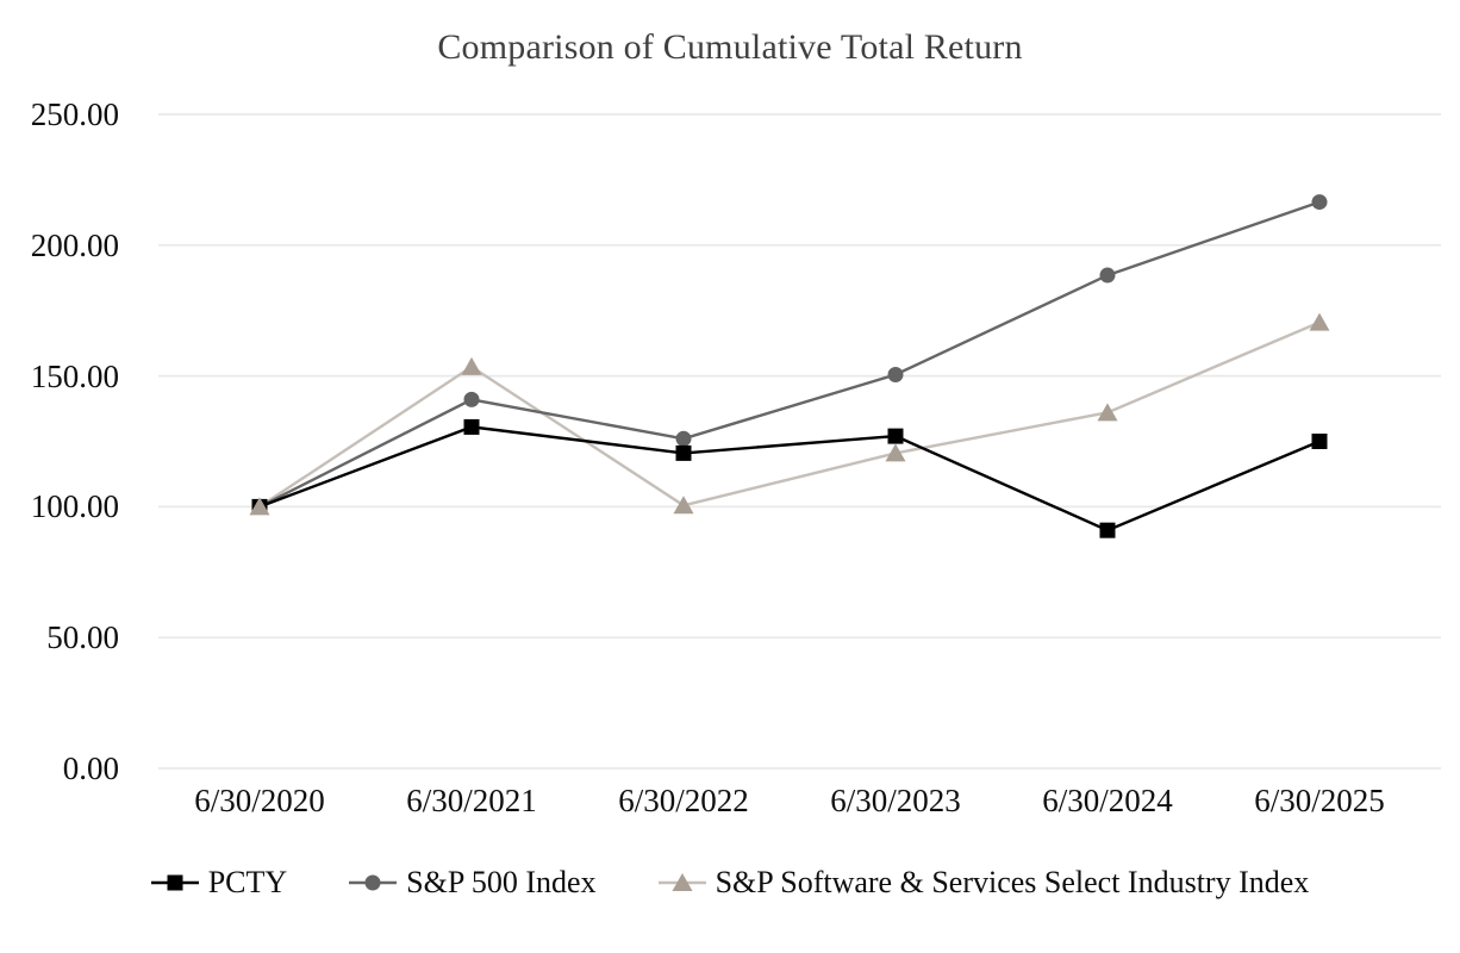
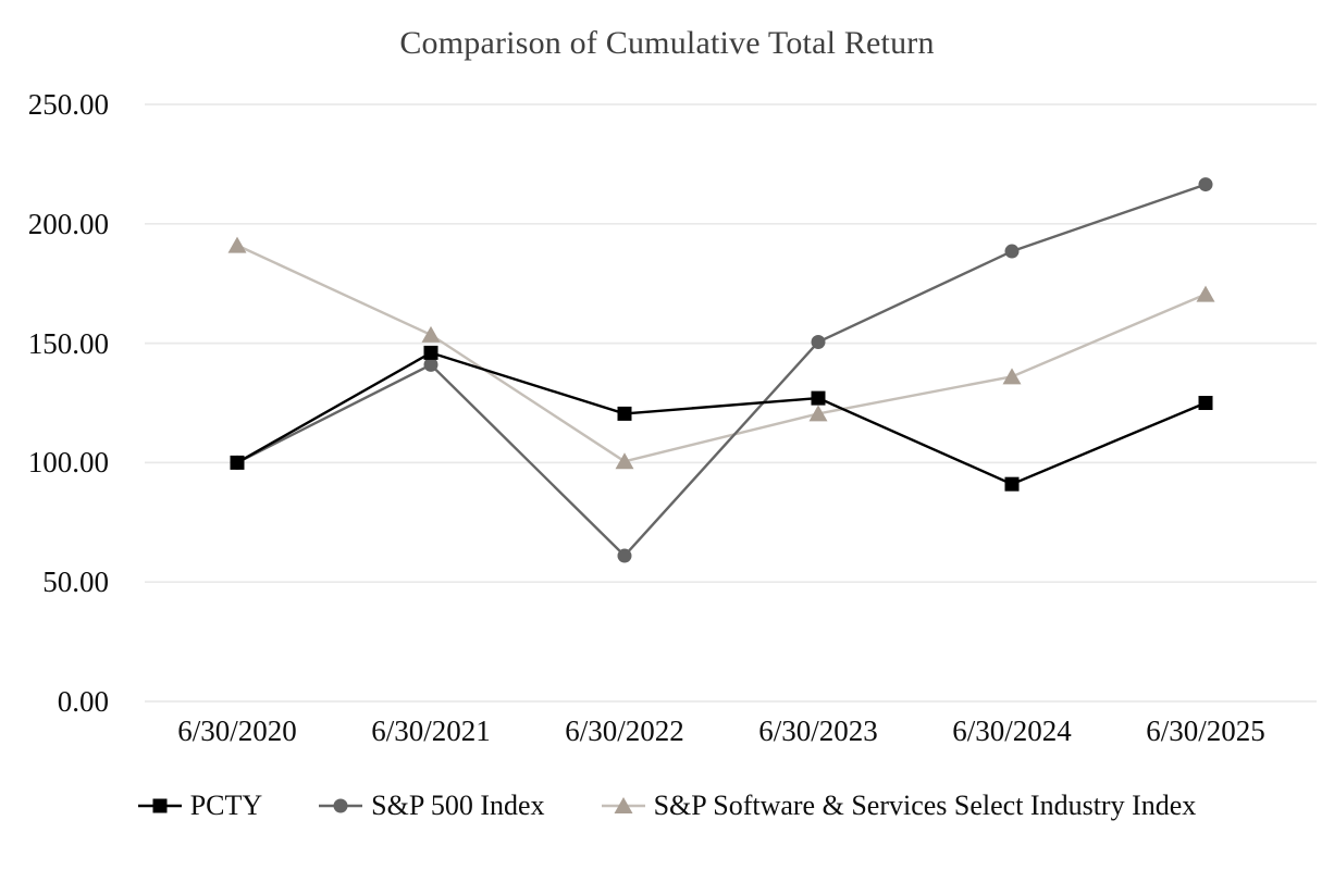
S&P Software & Services Select Industry Index/6/30/2020: 100 -> 191
PCTY/6/30/2021: 130 -> 146
S&P 500 Index/6/30/2022: 126 -> 61
